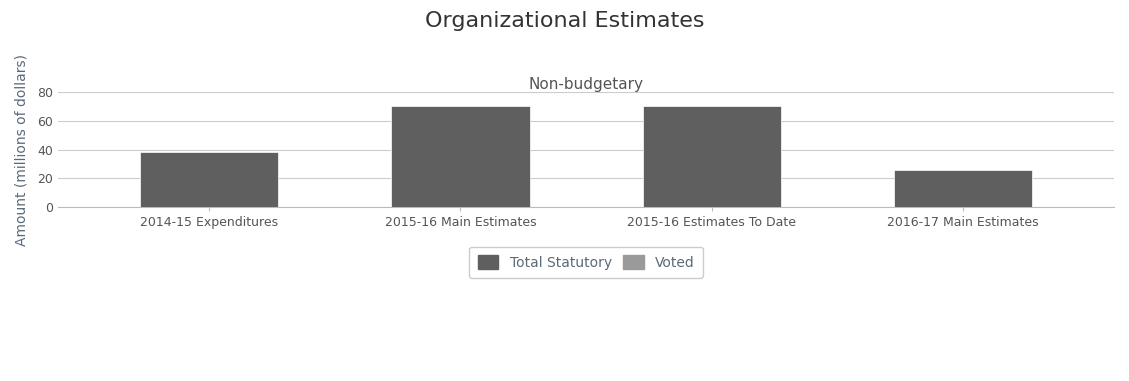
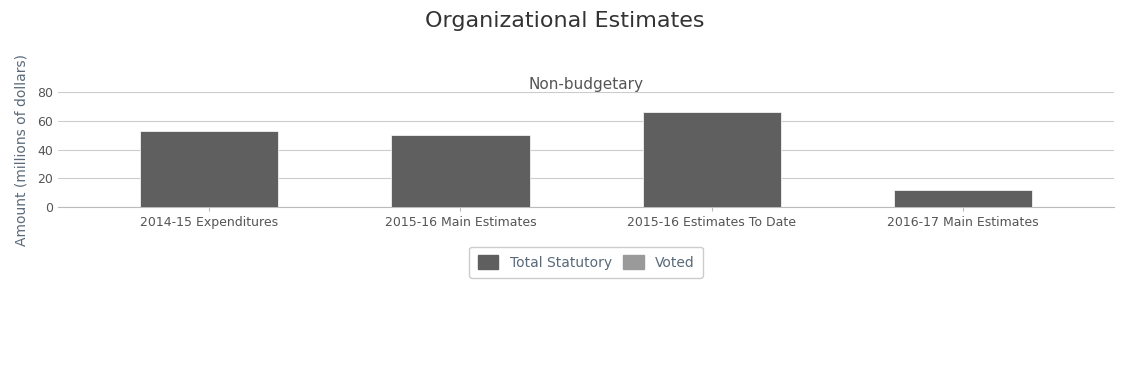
2014-15 Expenditures: 38 -> 53
2015-16 Main Estimates: 70 -> 50
2015-16 Estimates To Date: 70 -> 66
2016-17 Main Estimates: 26 -> 12
